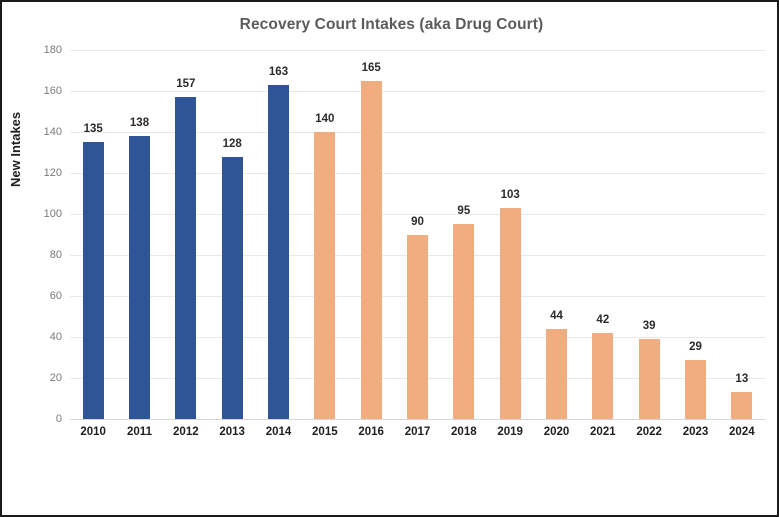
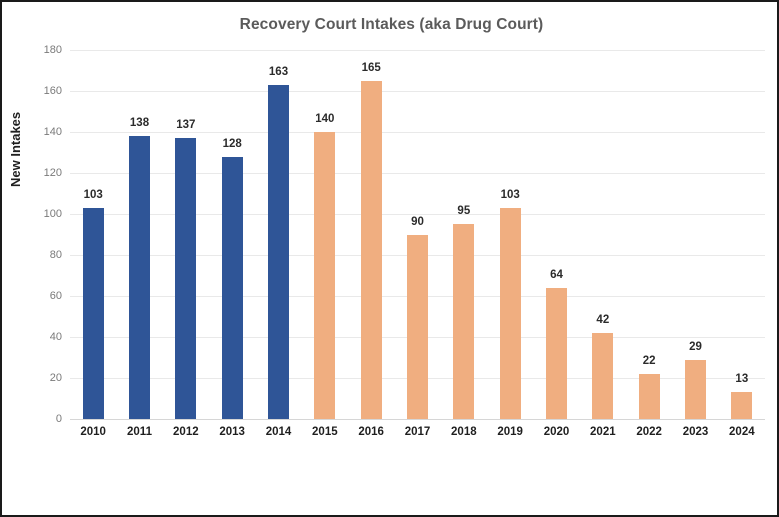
2010: 135 -> 103
2012: 157 -> 137
2020: 44 -> 64
2022: 39 -> 22
